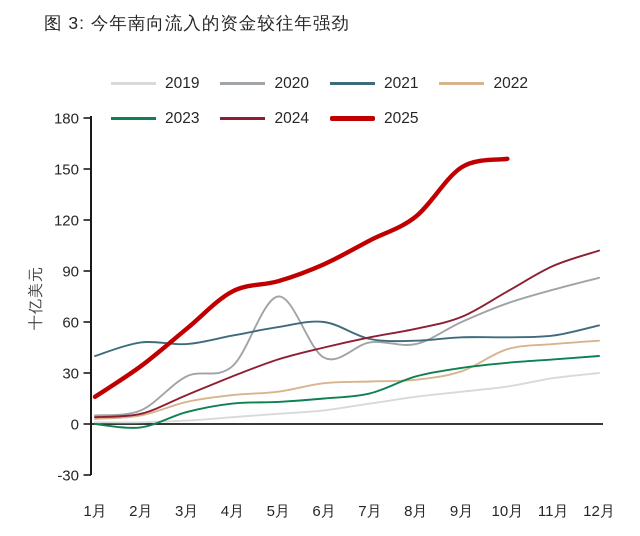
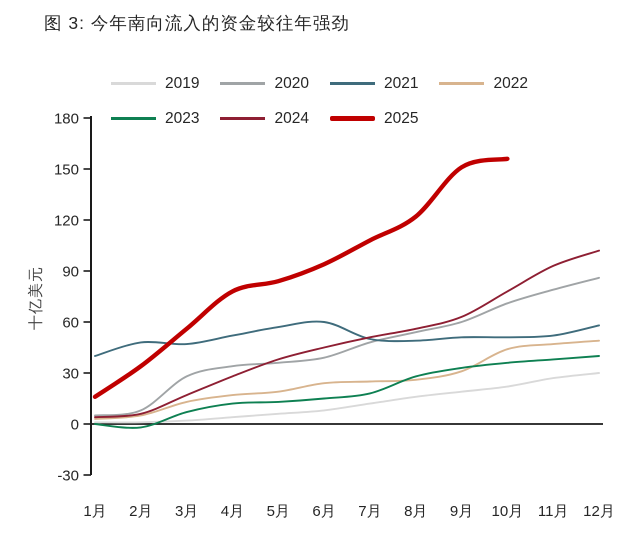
2020/5月: 75 -> 36
2020/8月: 47 -> 54
